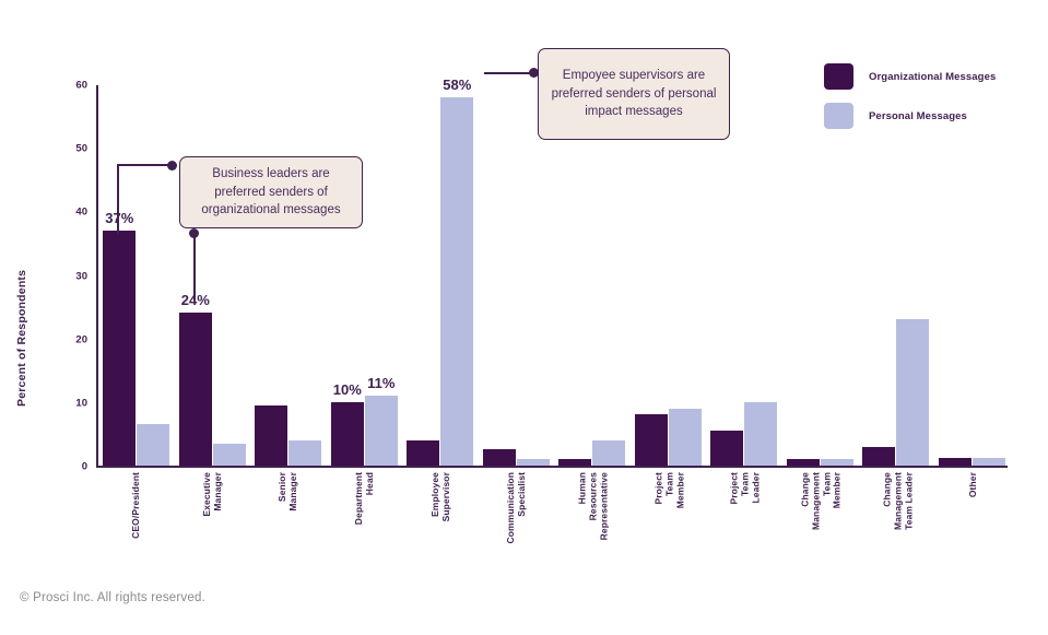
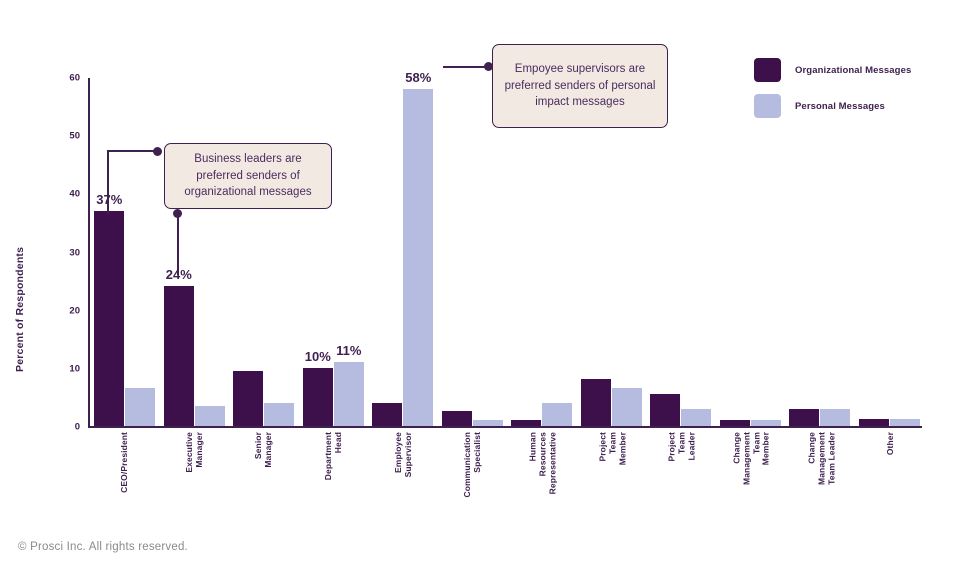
Personal Messages/Project Team Member: 9 -> 6
Personal Messages/Project Team Leader: 10 -> 3
Personal Messages/Change Management Team Leader: 23 -> 3
